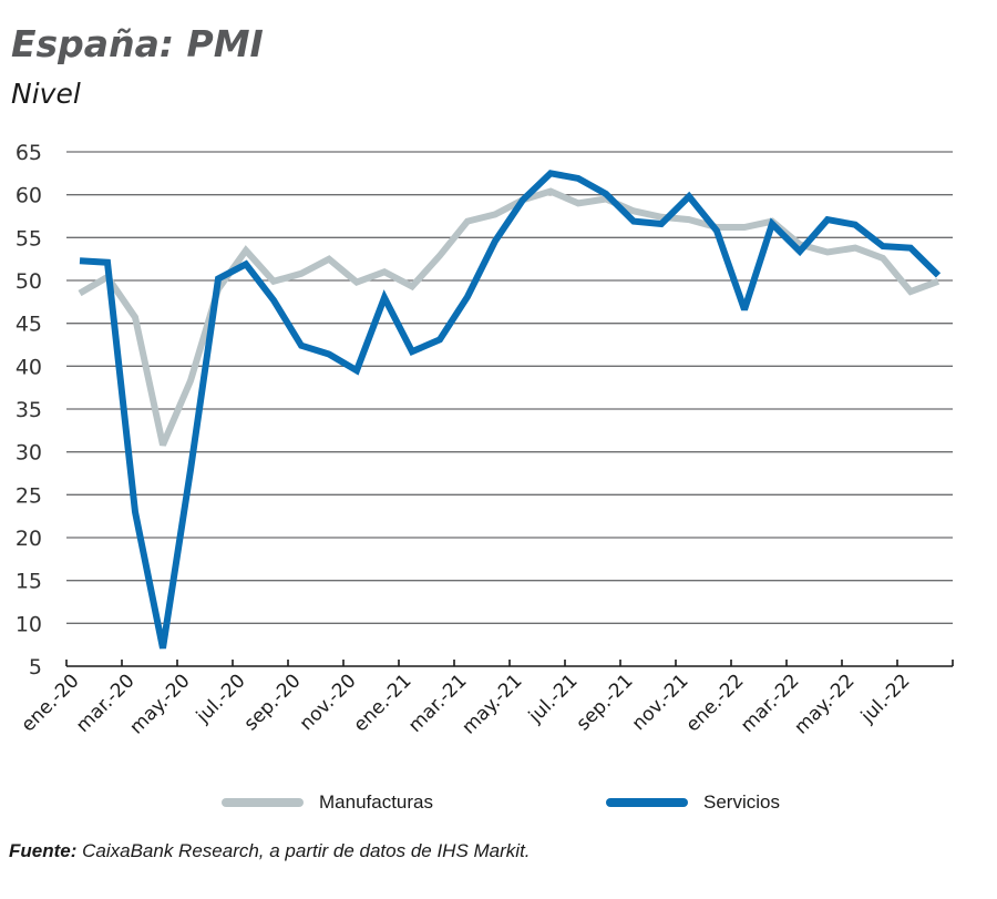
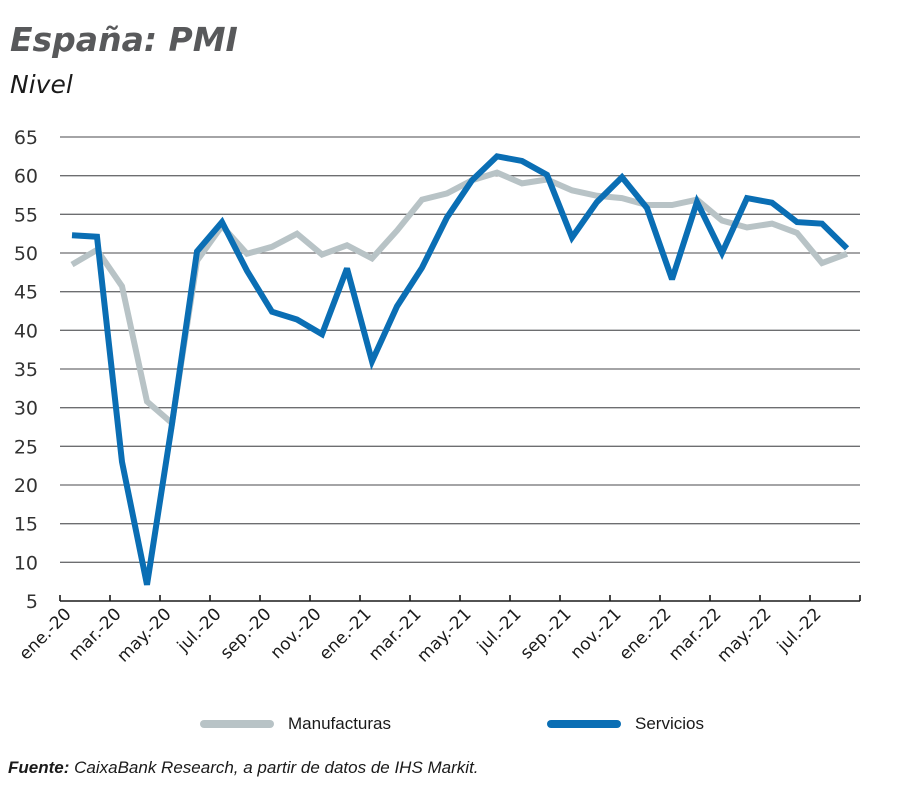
Manufacturas/may.-20: 38 -> 28
Servicios/jul.-20: 52 -> 54
Servicios/ene.-21: 42 -> 36
Servicios/sep.-21: 57 -> 52
Servicios/mar.-22: 53 -> 50
